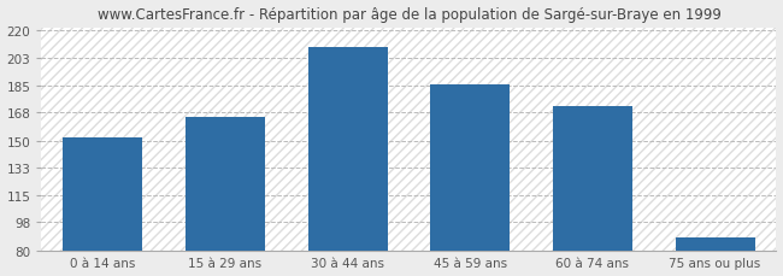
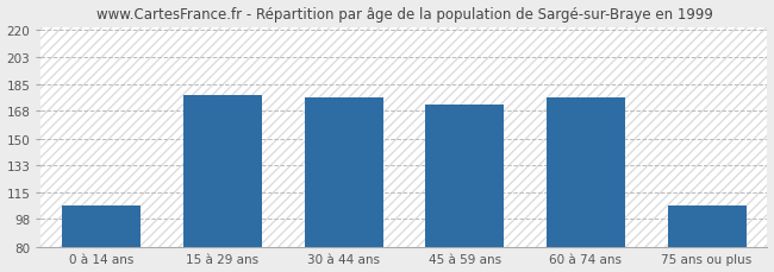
0 à 14 ans: 152 -> 107
15 à 29 ans: 165 -> 178
30 à 44 ans: 210 -> 177
45 à 59 ans: 186 -> 172
60 à 74 ans: 172 -> 177
75 ans ou plus: 88 -> 107
